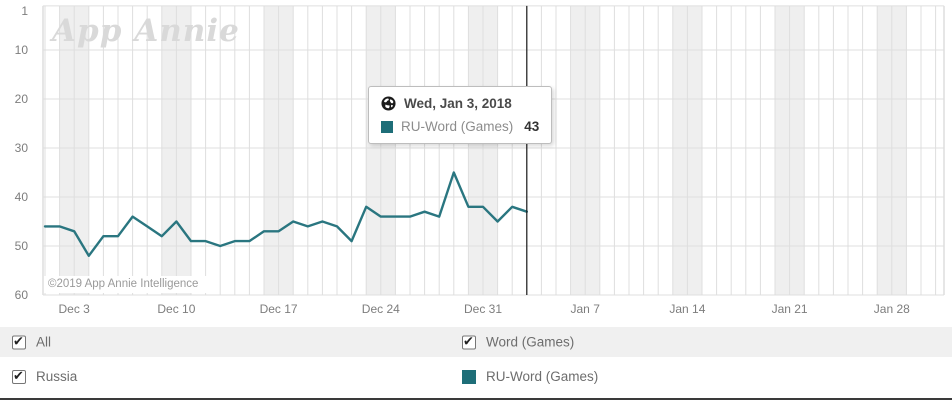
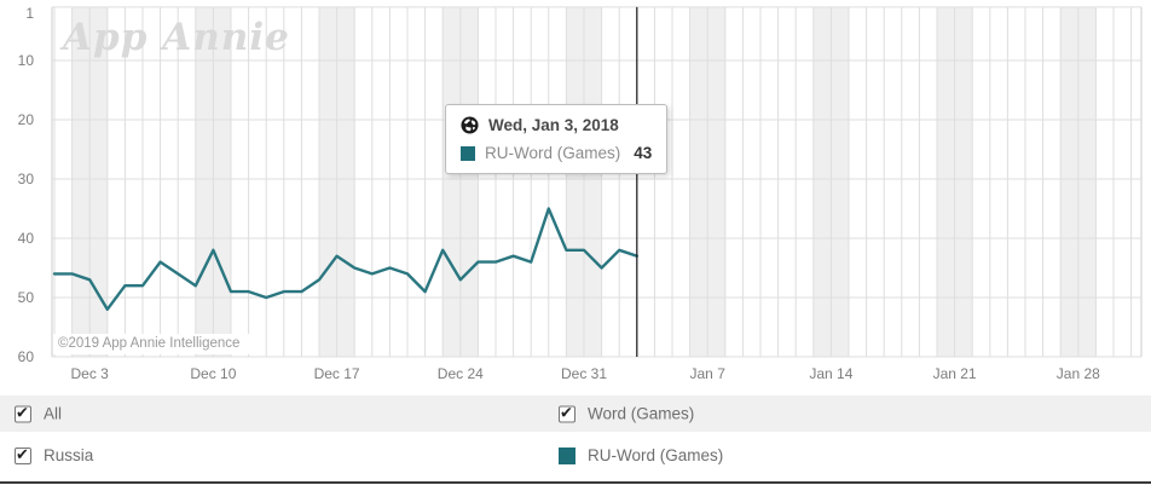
Dec 10: 45 -> 42
Dec 17: 47 -> 43
Dec 24: 44 -> 47
